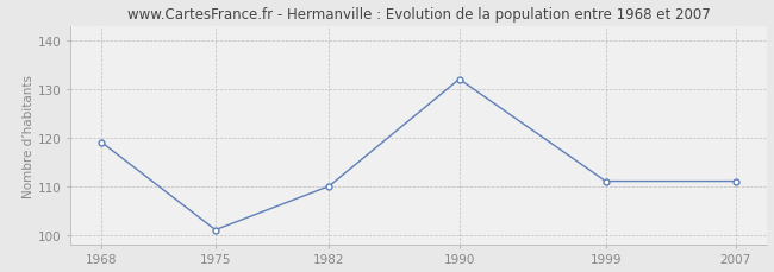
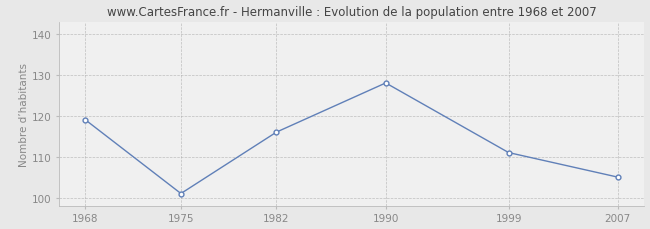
1982: 110 -> 116
1990: 132 -> 128
2007: 111 -> 105
